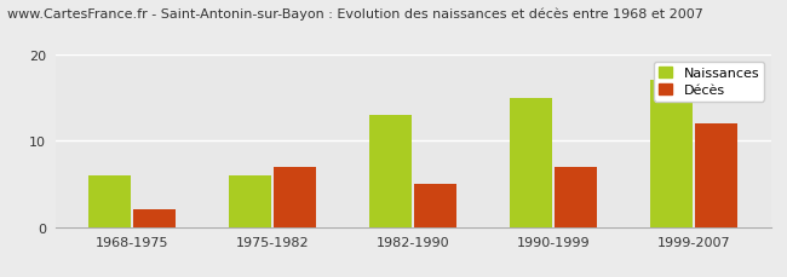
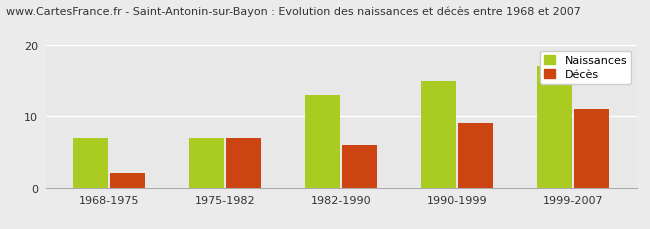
Naissances/1968-1975: 6 -> 7
Naissances/1975-1982: 6 -> 7
Décès/1982-1990: 5 -> 6
Décès/1990-1999: 7 -> 9
Décès/1999-2007: 12 -> 11
